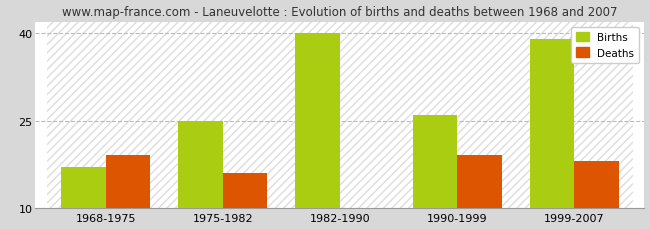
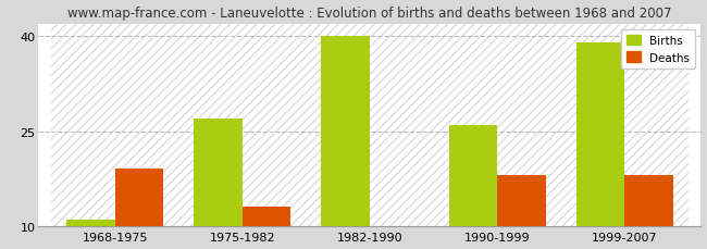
Births/1968-1975: 17 -> 11
Births/1975-1982: 25 -> 27
Deaths/1975-1982: 16 -> 13
Deaths/1990-1999: 19 -> 18
